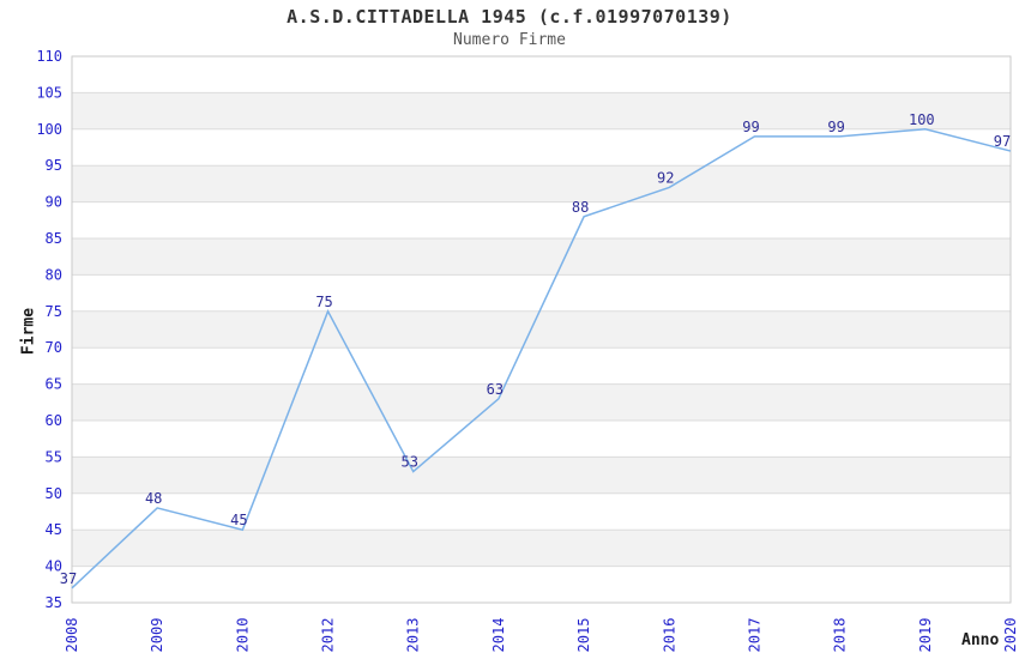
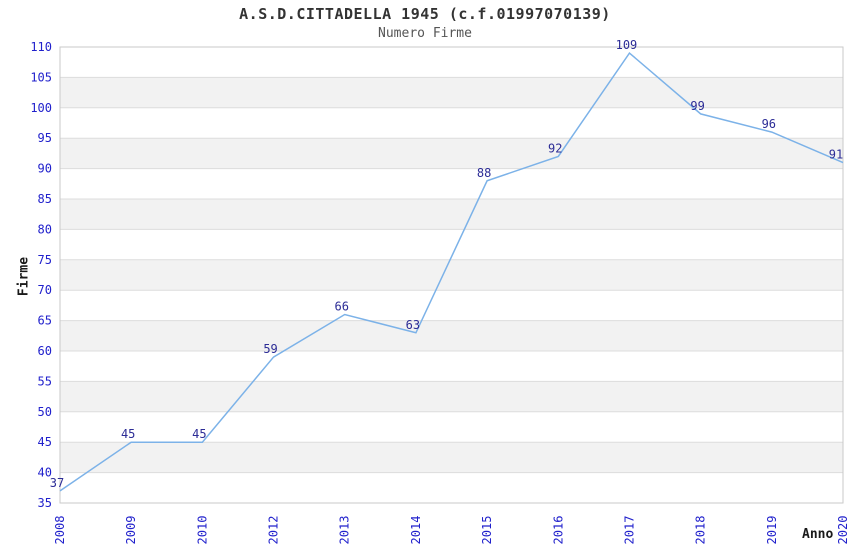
2009: 48 -> 45
2012: 75 -> 59
2013: 53 -> 66
2017: 99 -> 109
2019: 100 -> 96
2020: 97 -> 91
